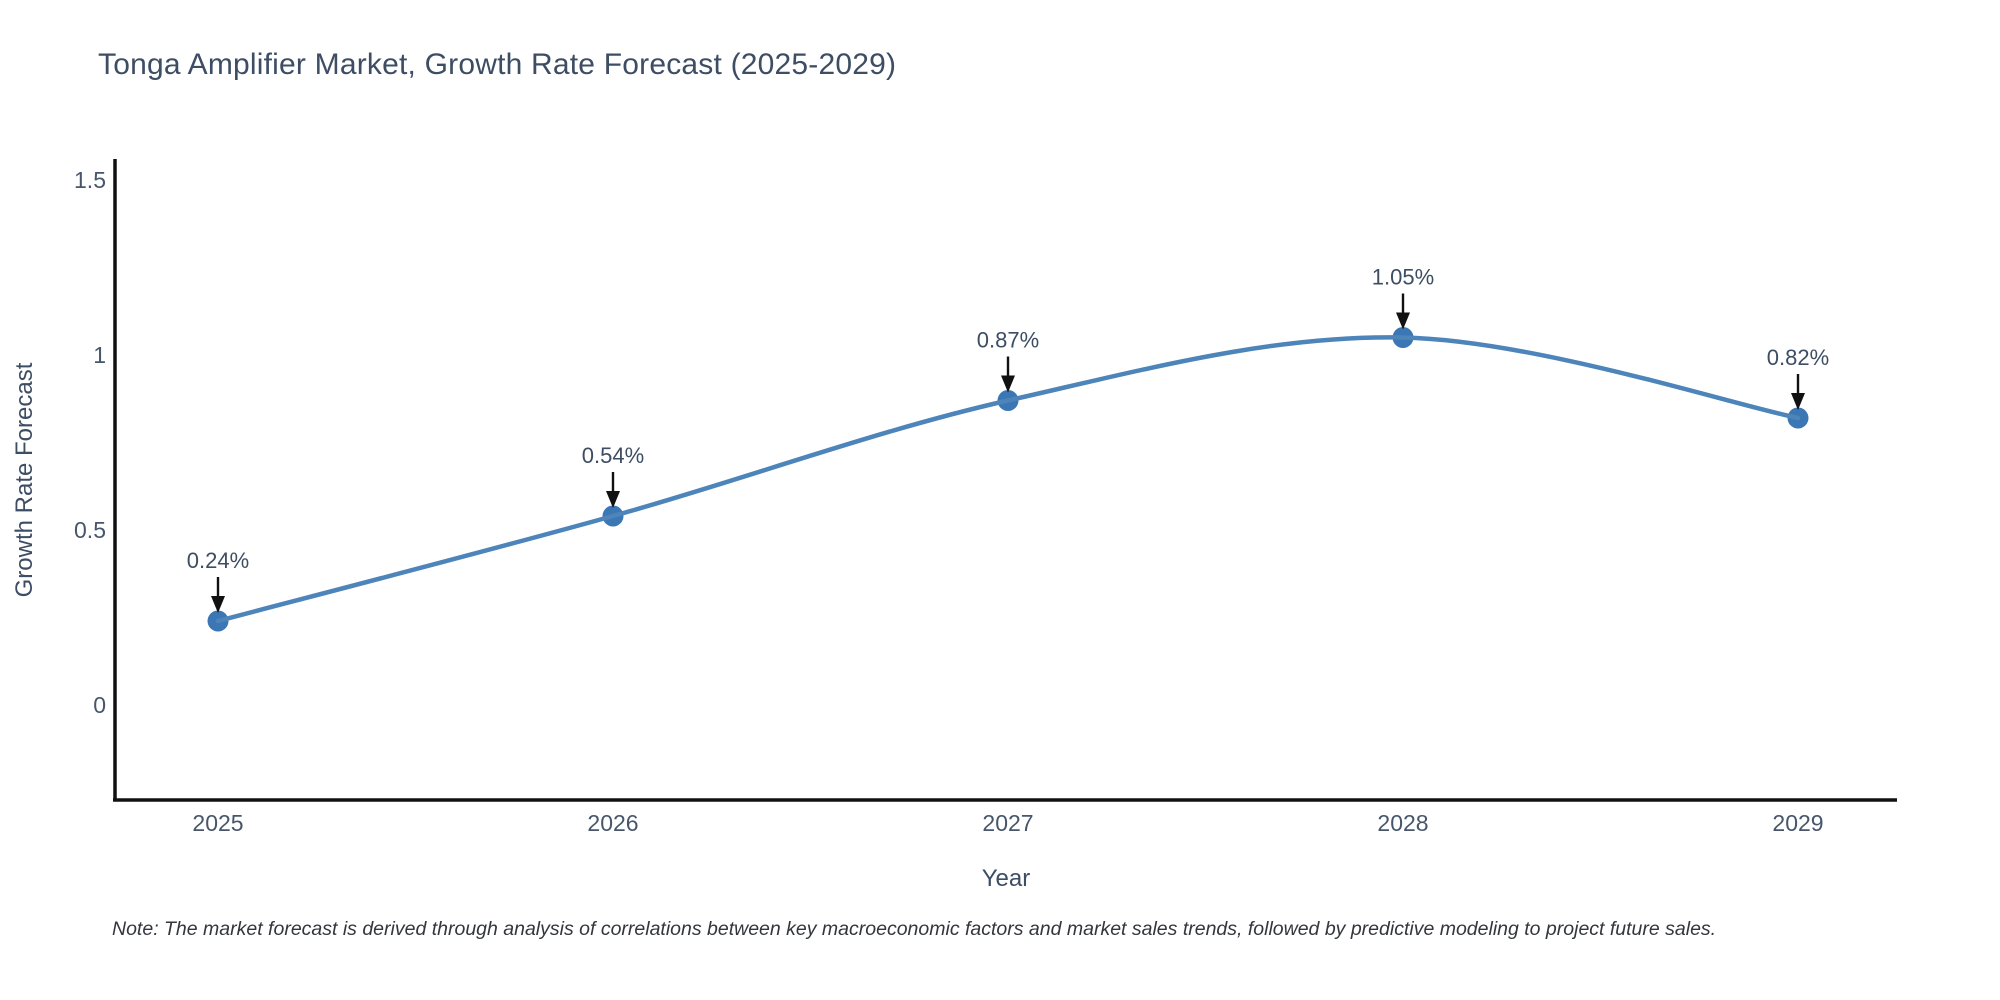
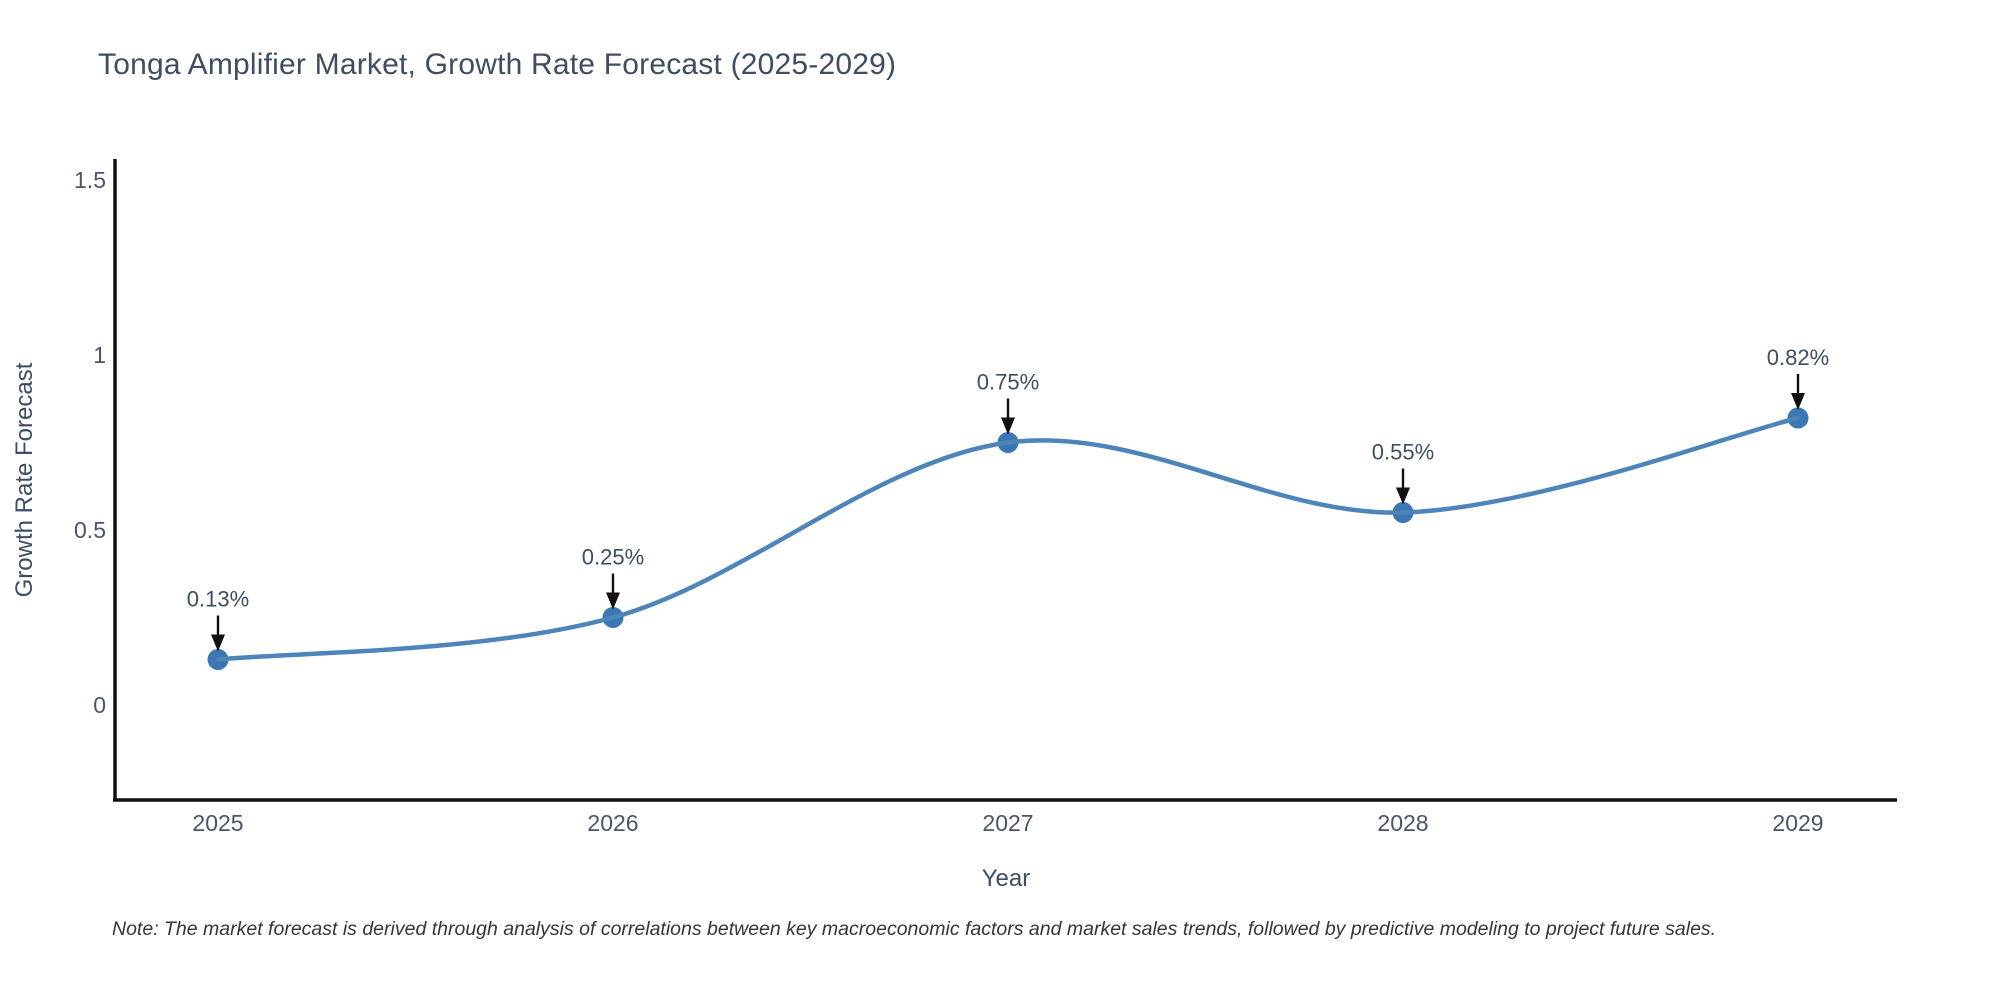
2025: 0.24% -> 0.13%
2026: 0.54% -> 0.25%
2027: 0.87% -> 0.75%
2028: 1.05% -> 0.55%
